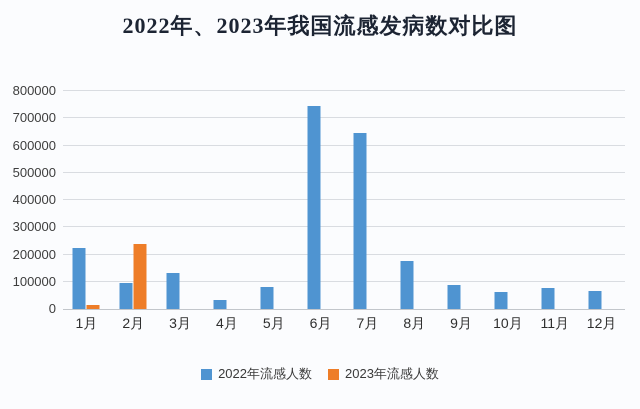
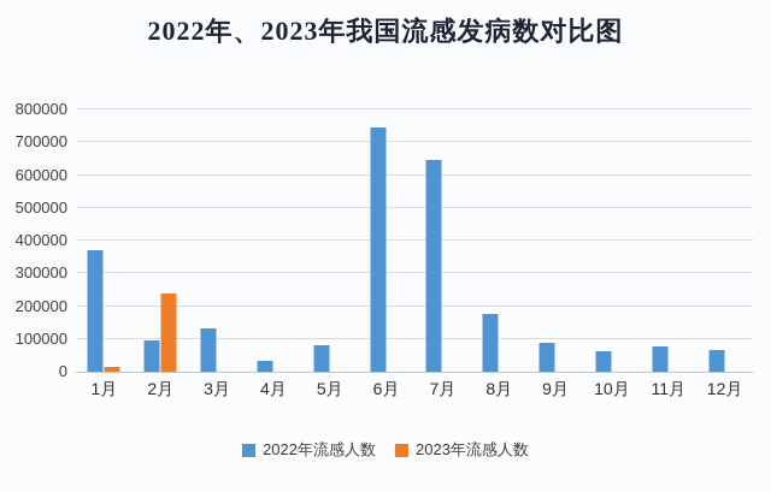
2022年流感人数/1月: 220000 -> 370000
